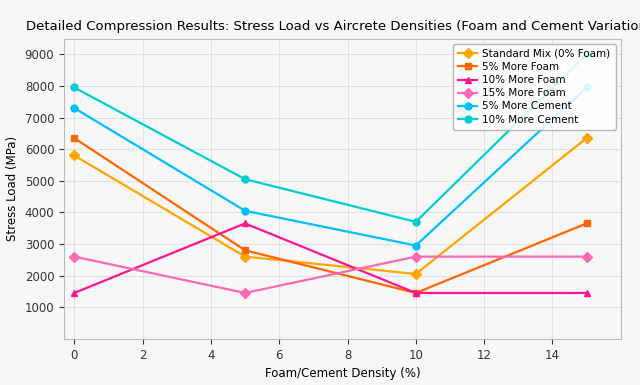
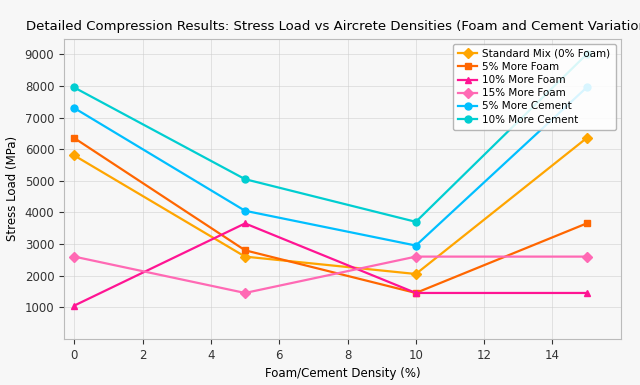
10% More Foam/0: 1450 -> 1050
